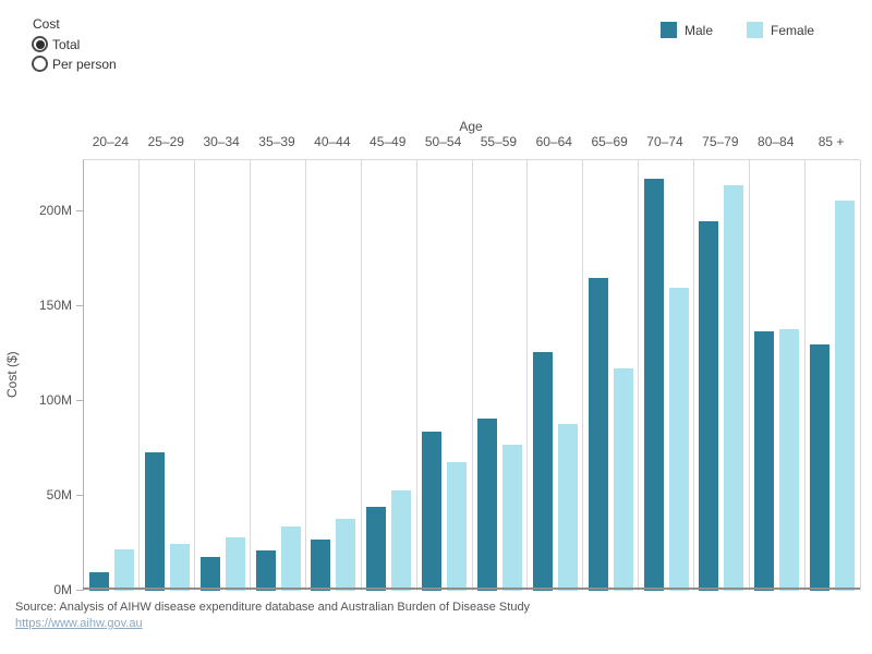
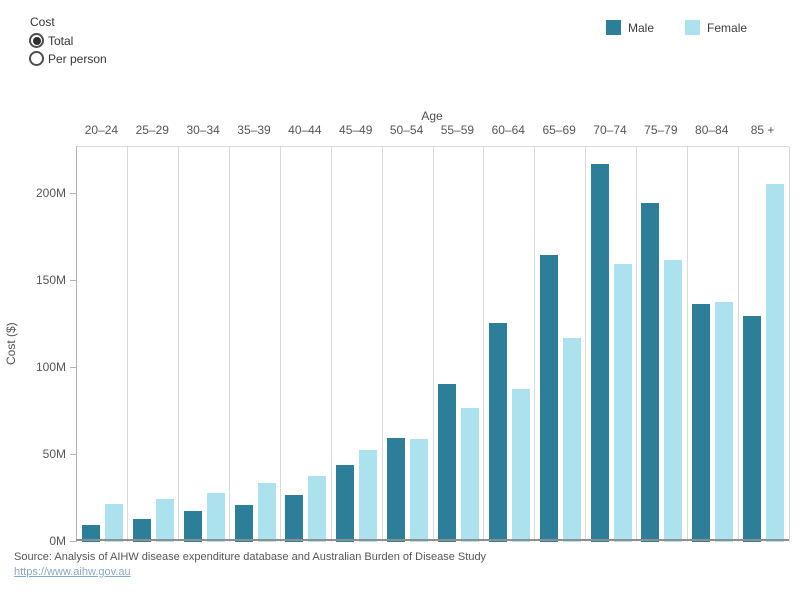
Male/25–29: 73M -> 13M
Male/50–54: 84M -> 60M
Female/50–54: 68M -> 59M
Female/75–79: 214M -> 162M
